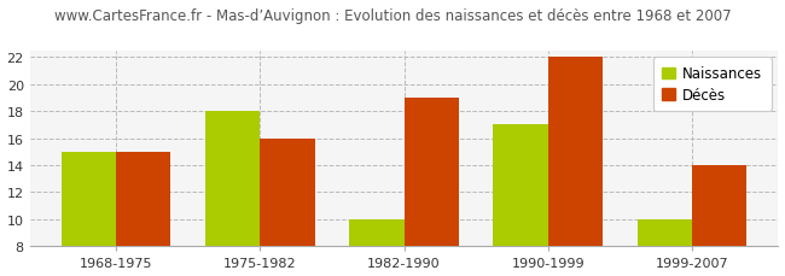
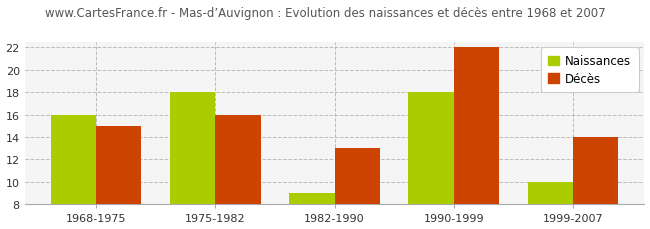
Naissances/1968-1975: 15 -> 16
Naissances/1982-1990: 10 -> 9
Décès/1982-1990: 19 -> 13
Naissances/1990-1999: 17 -> 18
